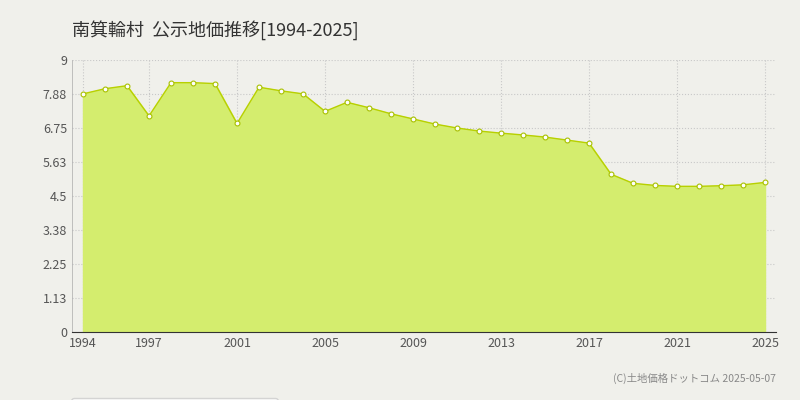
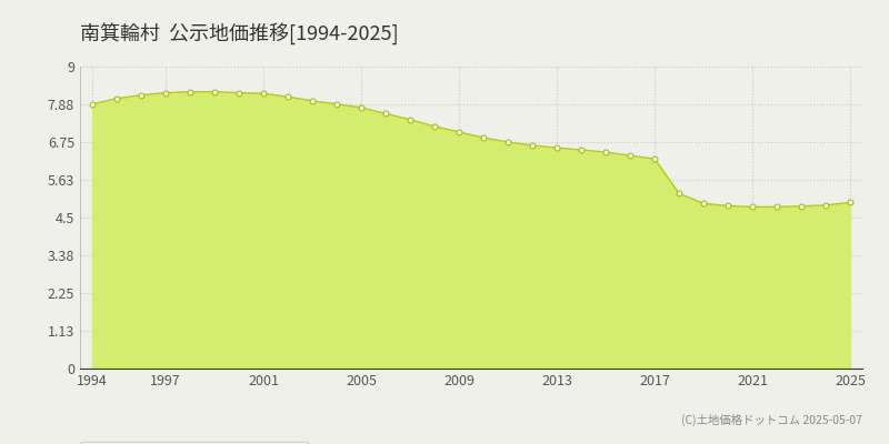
1997: 7.15 -> 8.22
2001: 6.90 -> 8.20
2005: 7.30 -> 7.78
